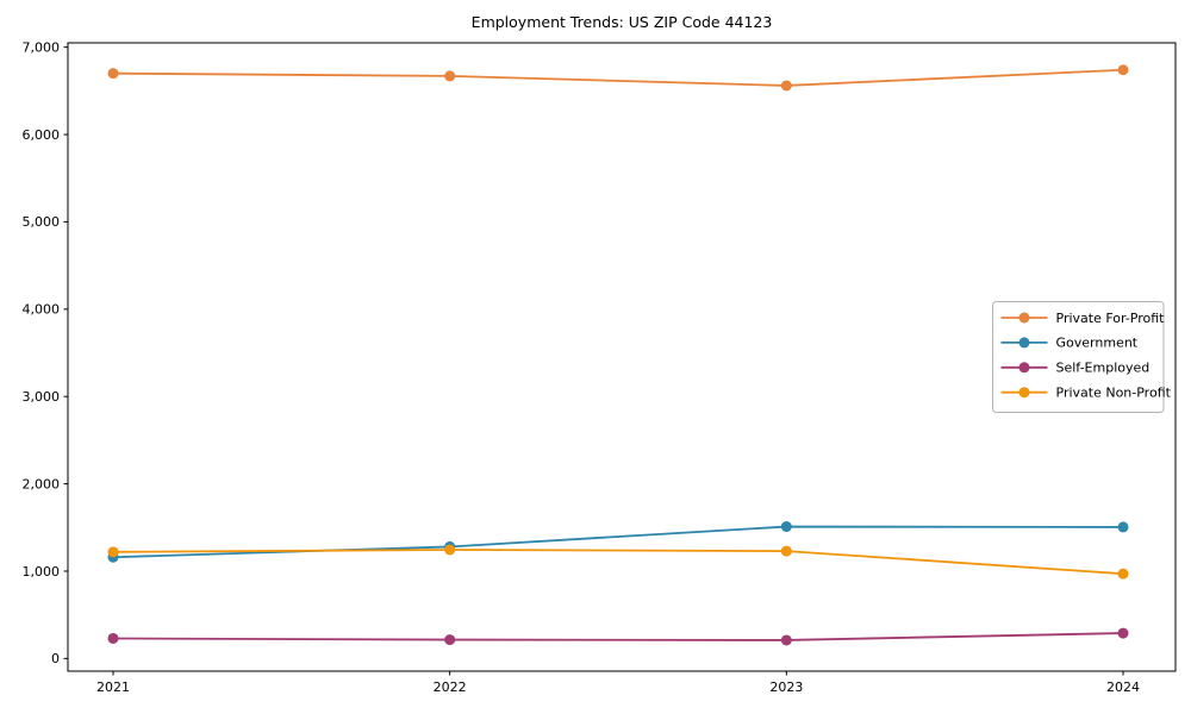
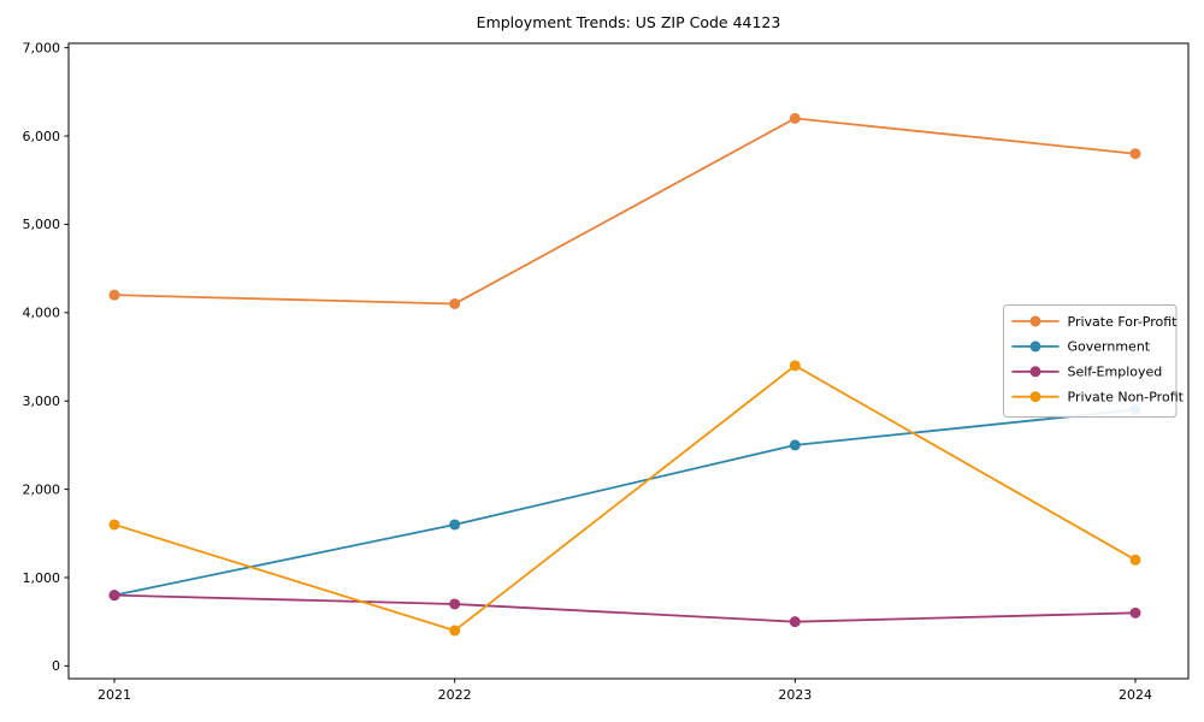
Private For-Profit/2021: 6700 -> 4200
Government/2021: 1200 -> 800
Self-Employed/2021: 200 -> 800
Private Non-Profit/2021: 1200 -> 1600
Private For-Profit/2022: 6700 -> 4100
Government/2022: 1300 -> 1600
Self-Employed/2022: 200 -> 700
Private Non-Profit/2022: 1200 -> 400
Private For-Profit/2023: 6600 -> 6200
Government/2023: 1500 -> 2500
Self-Employed/2023: 200 -> 500
Private Non-Profit/2023: 1200 -> 3400
Private For-Profit/2024: 6700 -> 5800
Government/2024: 1500 -> 2900
Self-Employed/2024: 300 -> 600
Private Non-Profit/2024: 1000 -> 1200
